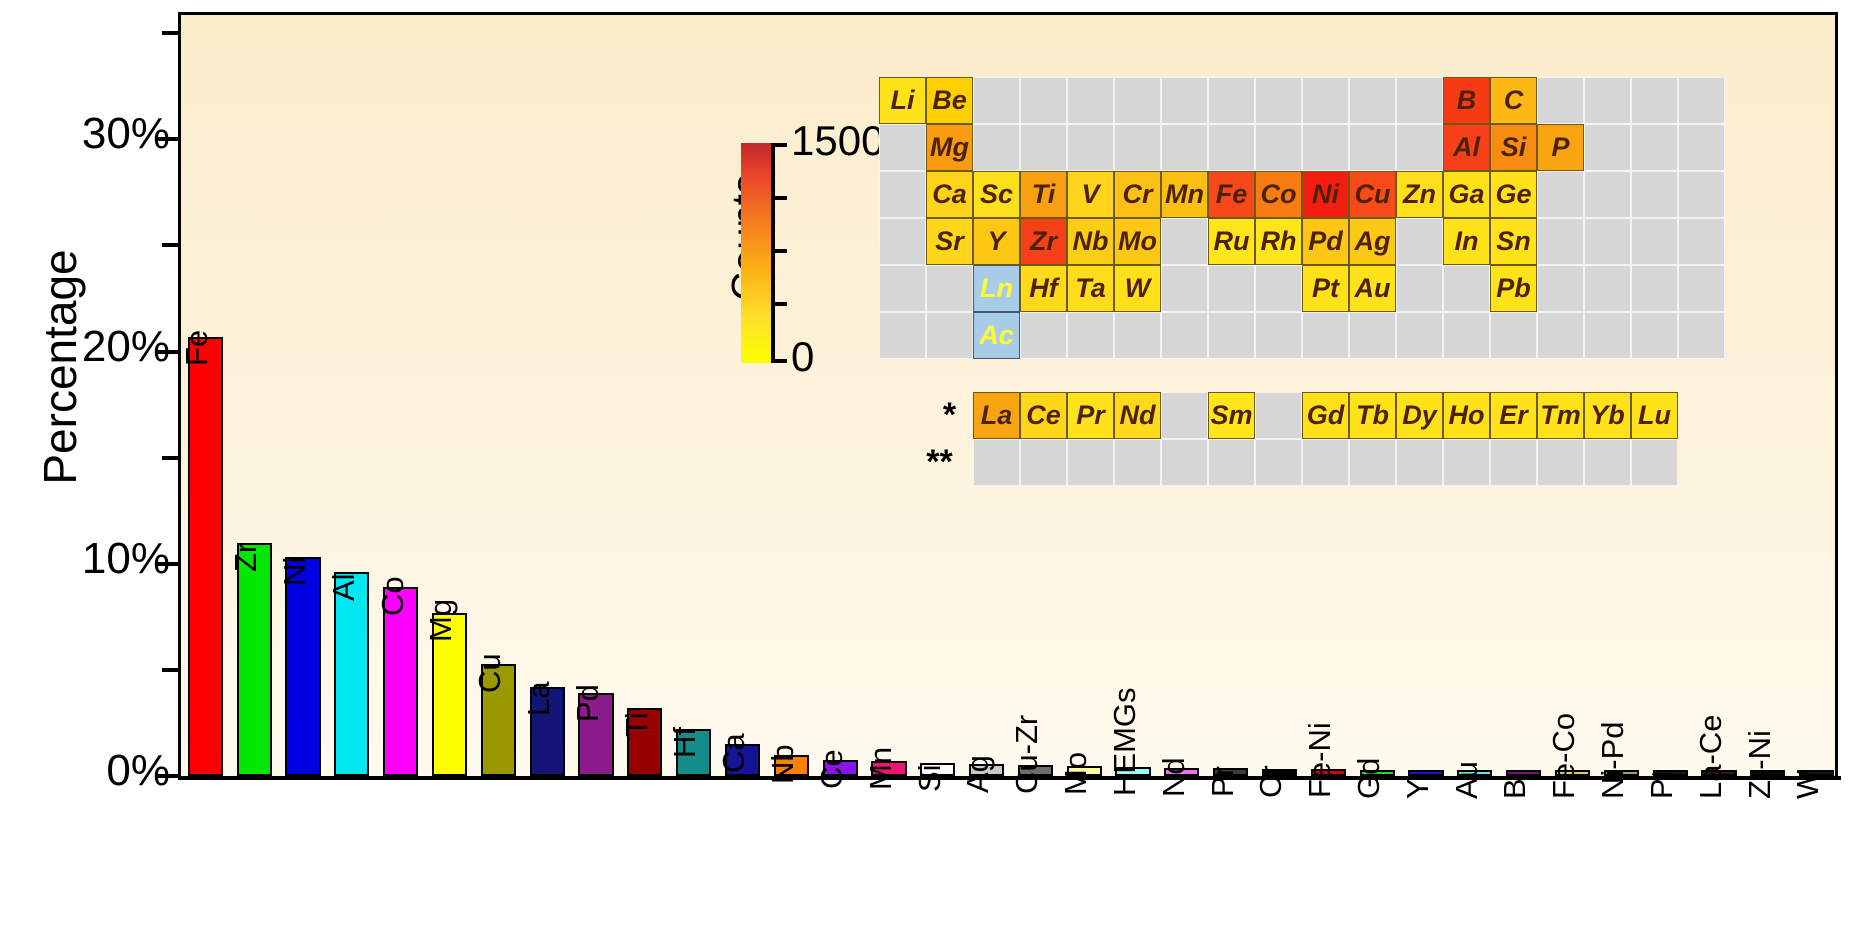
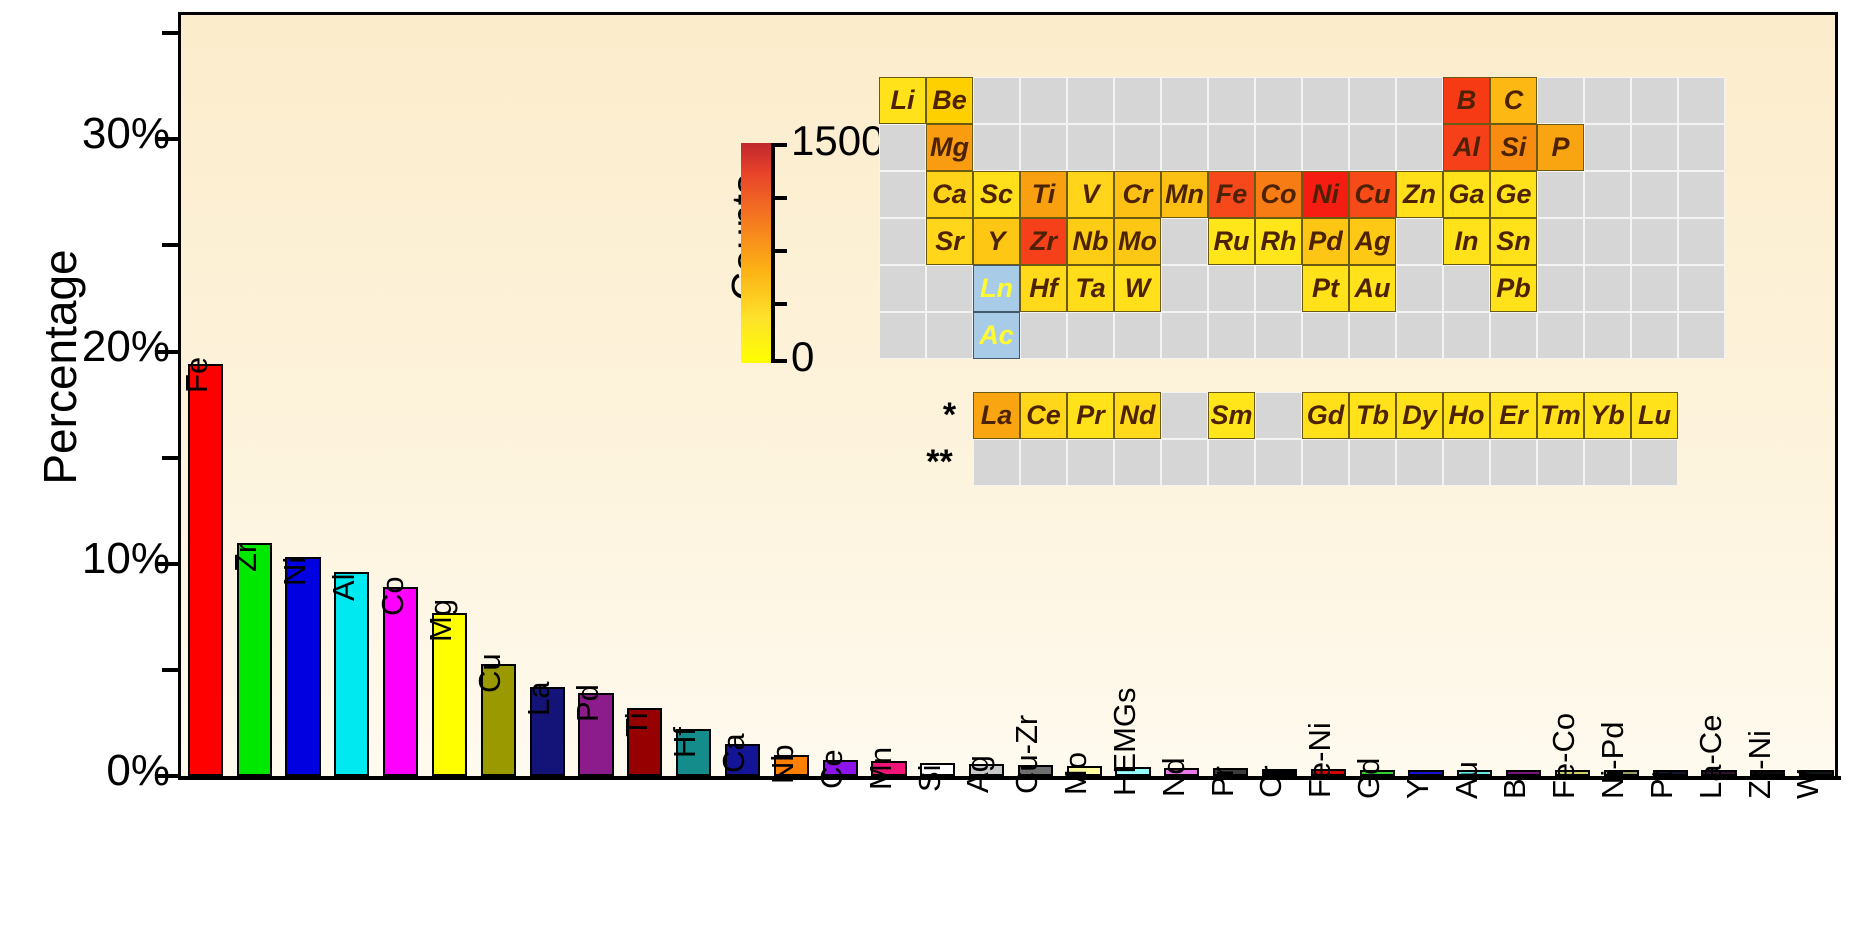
Fe: 20.7% -> 19.4%
